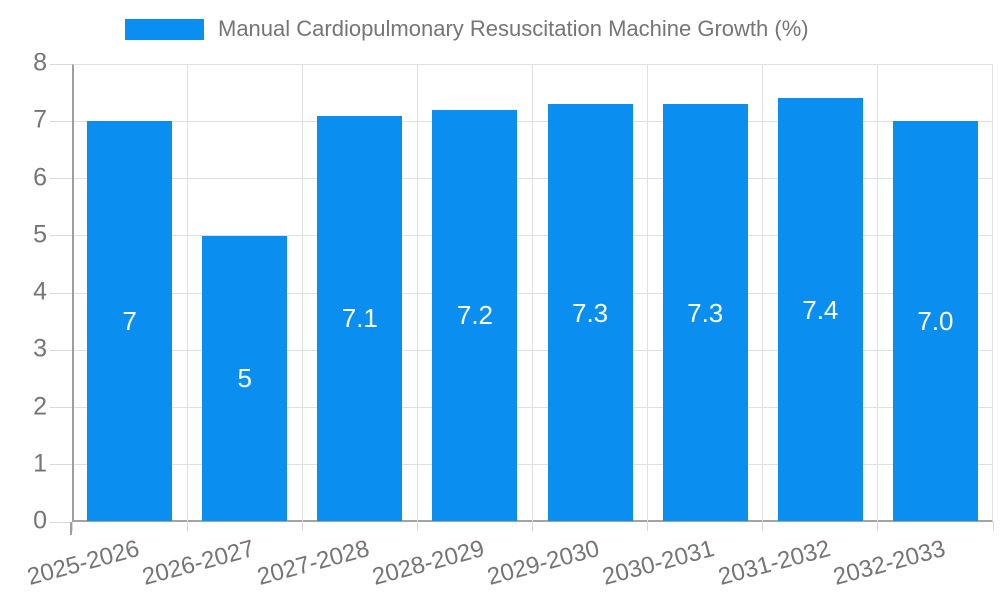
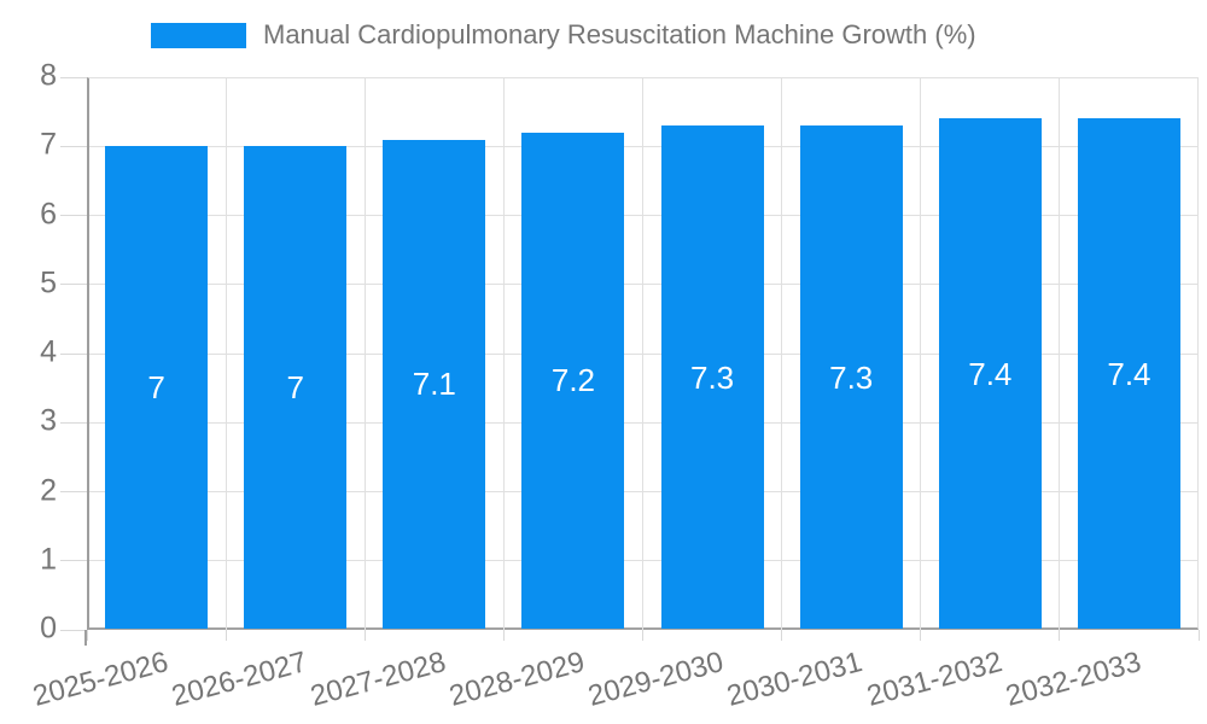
2026-2027: 5 -> 7
2032-2033: 7.0 -> 7.4
